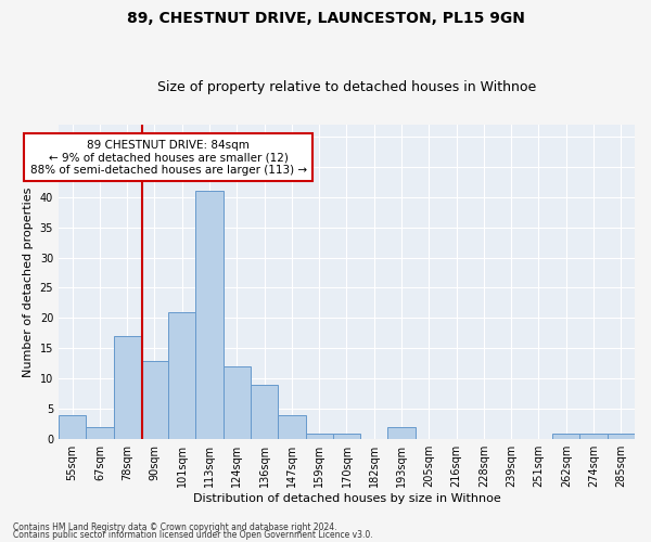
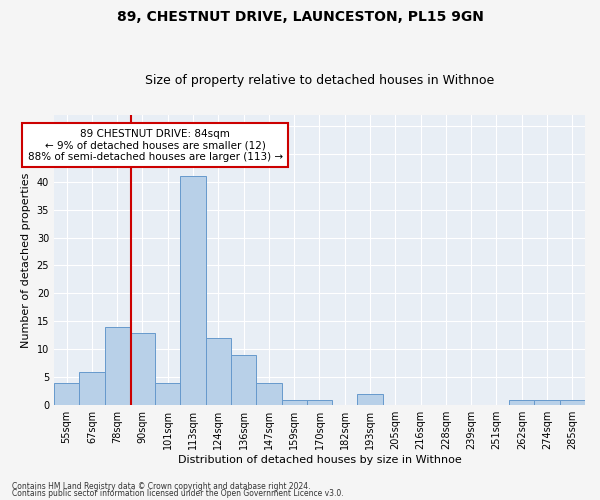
67sqm: 2 -> 6
78sqm: 17 -> 14
101sqm: 21 -> 4
